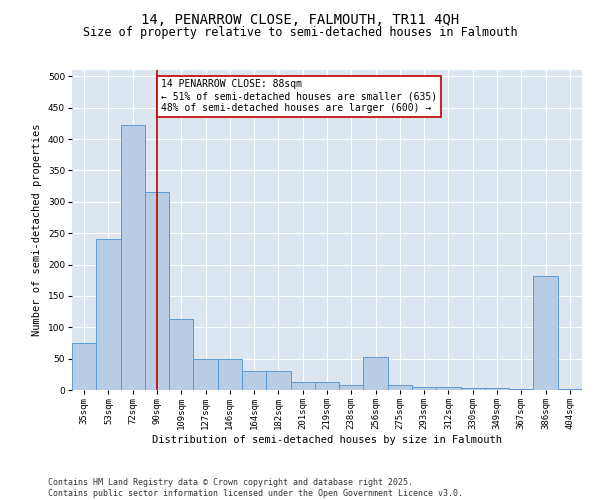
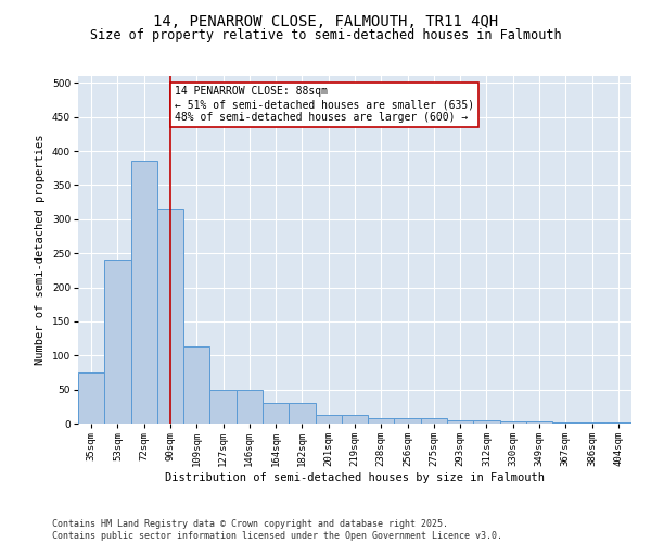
72sqm: 422 -> 385
256sqm: 52 -> 8
386sqm: 182 -> 1
